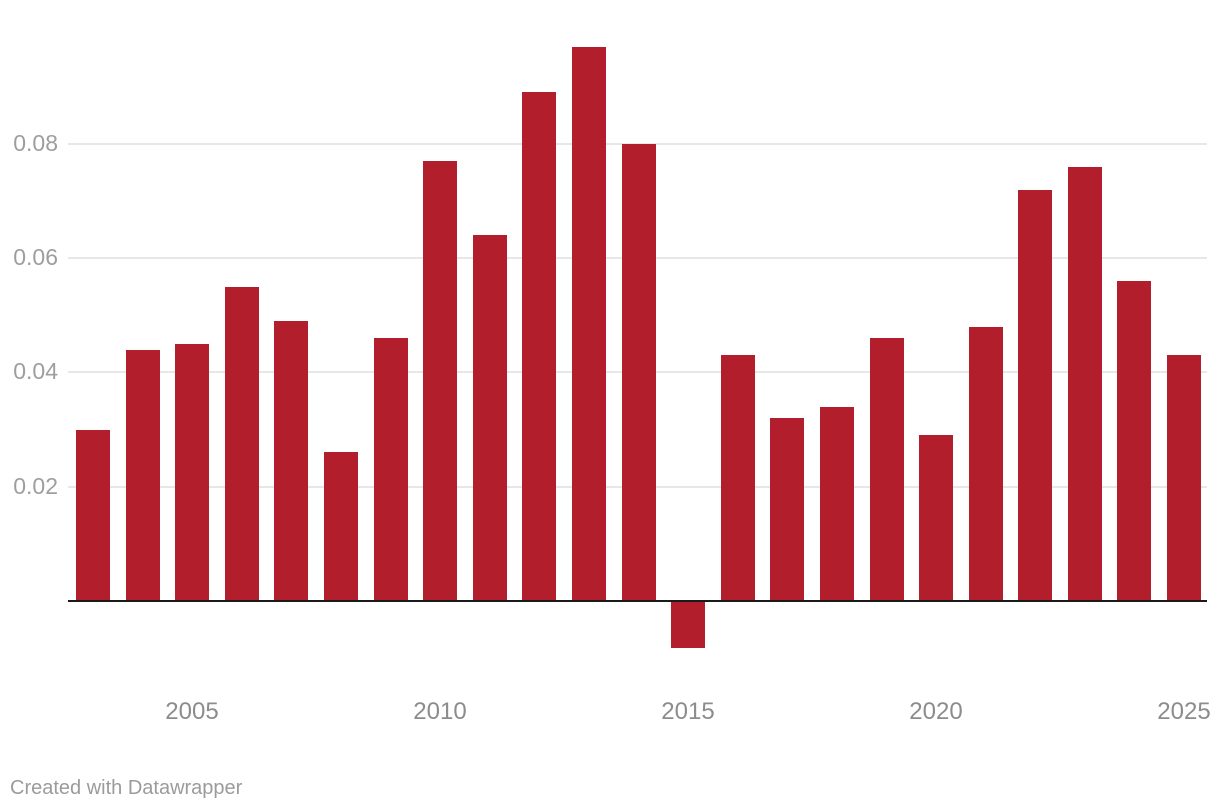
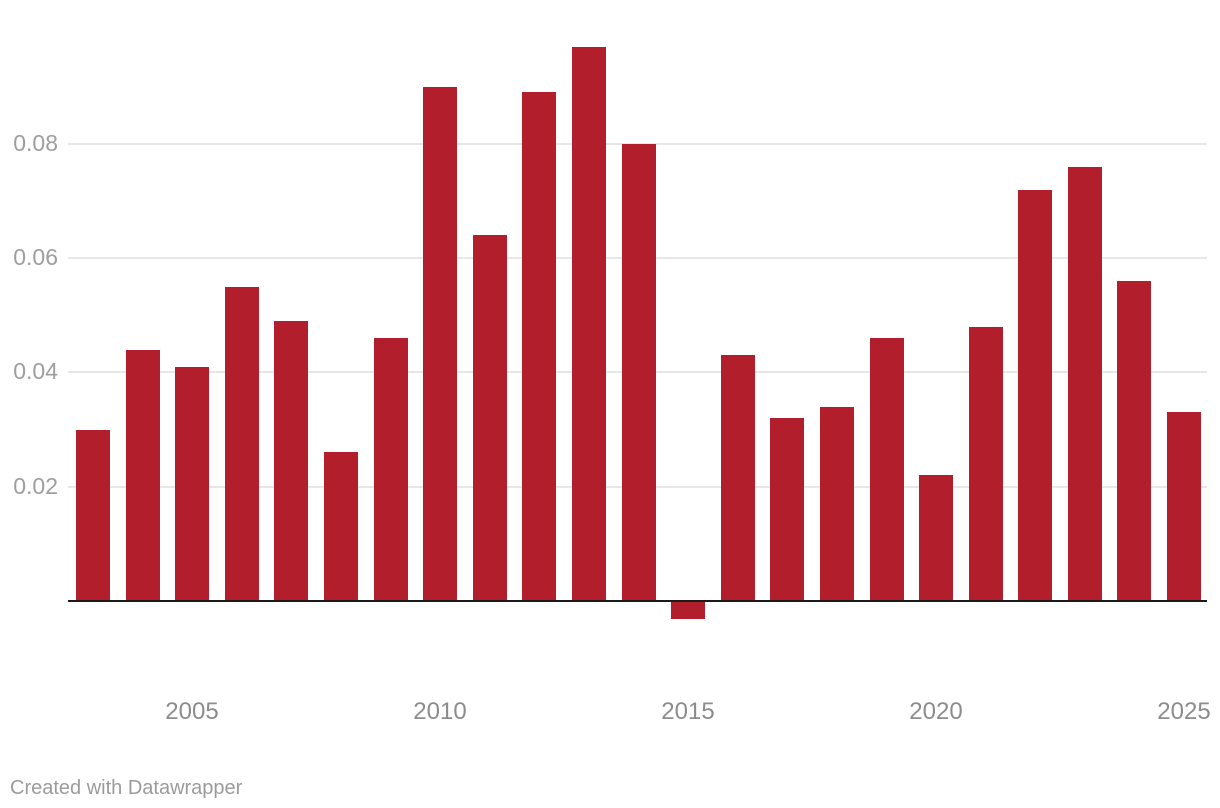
2005: 0.045 -> 0.041
2010: 0.077 -> 0.090
2015: -0.008 -> -0.003
2020: 0.029 -> 0.022
2025: 0.043 -> 0.033
